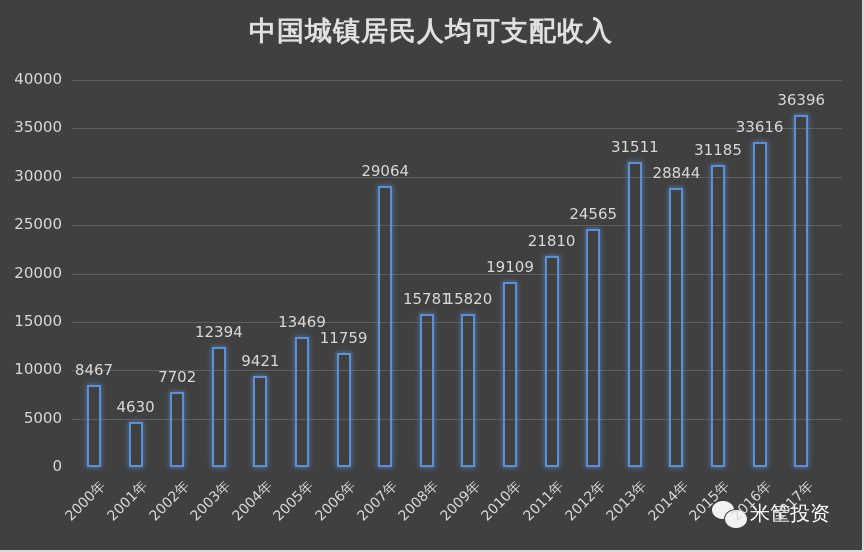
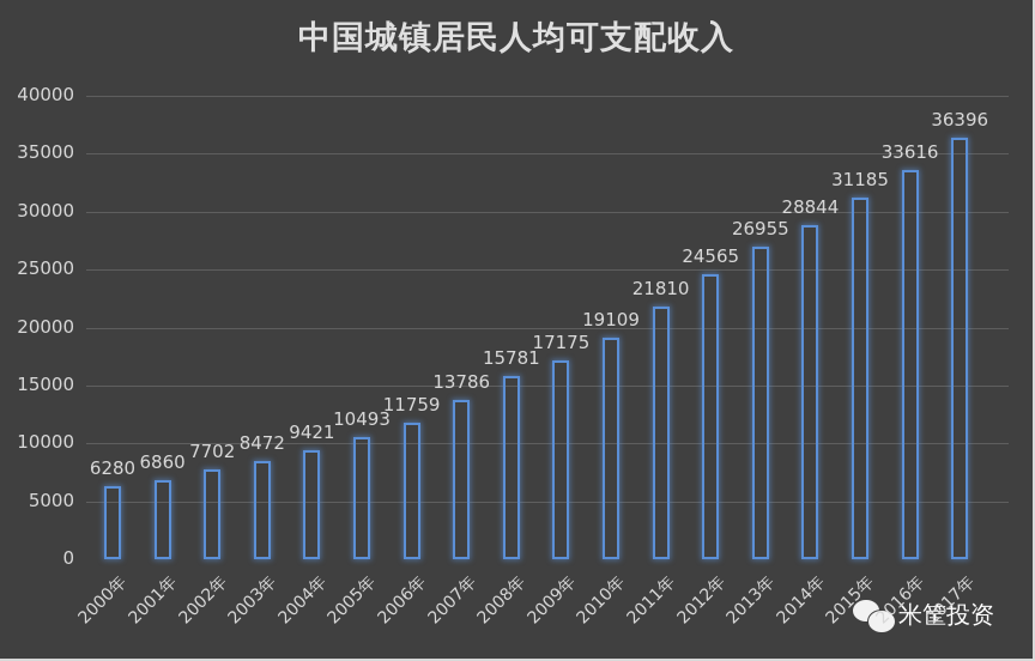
2000年: 8467 -> 6280
2001年: 4630 -> 6860
2003年: 12394 -> 8472
2005年: 13469 -> 10493
2007年: 29064 -> 13786
2009年: 15820 -> 17175
2013年: 31511 -> 26955
